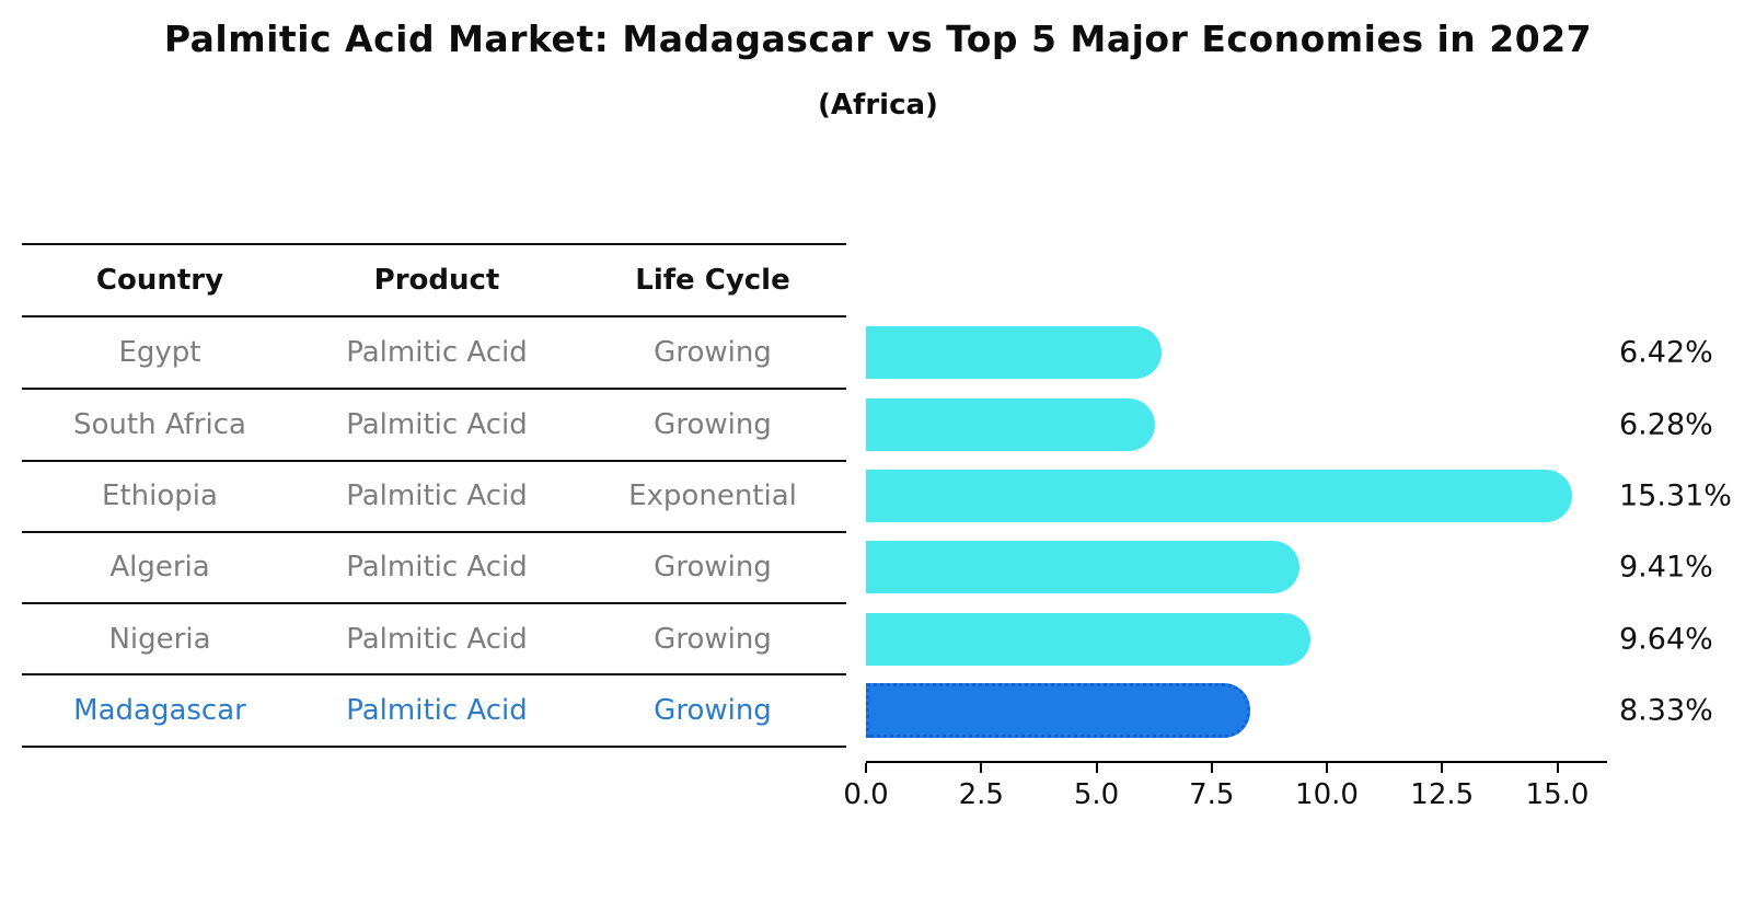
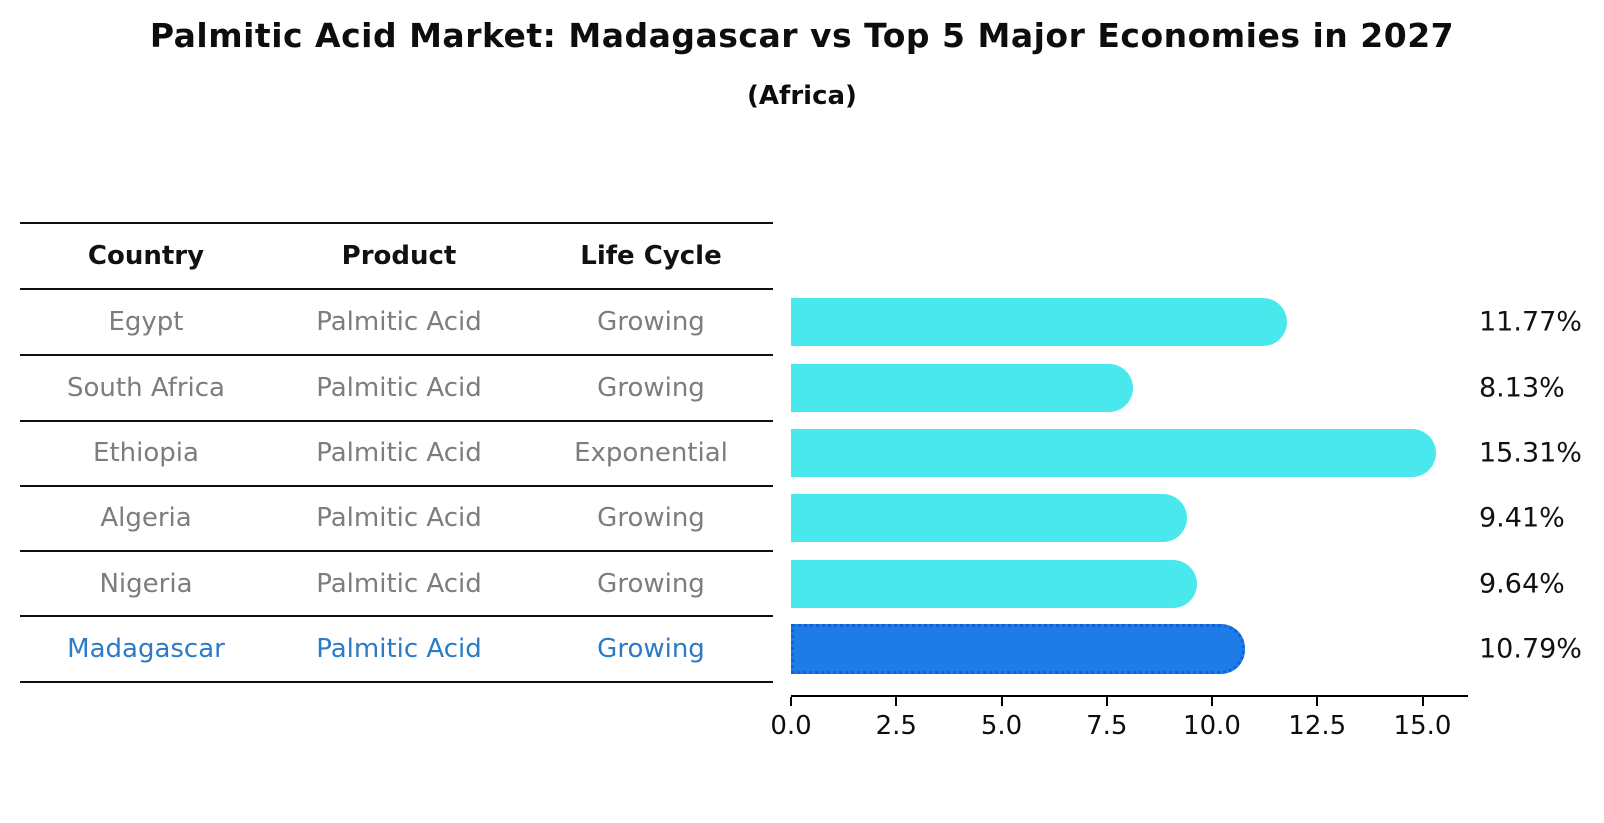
Egypt: 6.42% -> 11.77%
South Africa: 6.28% -> 8.13%
Madagascar: 8.33% -> 10.79%
